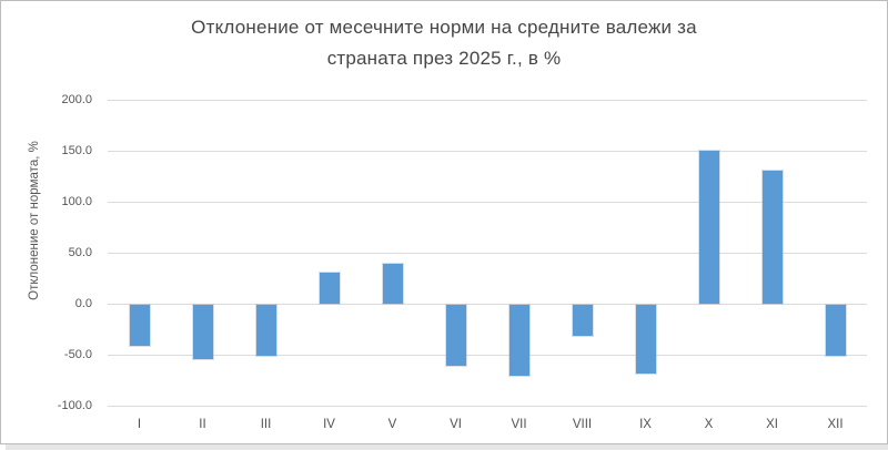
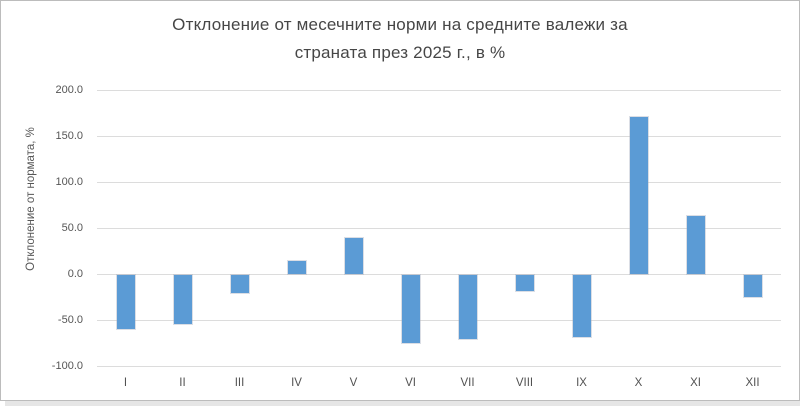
I: -40 -> -60
III: -50 -> -20
IV: 30 -> 10
VI: -60 -> -70
VIII: -30 -> -20
X: 150 -> 170
XI: 130 -> 60
XII: -50 -> -20
